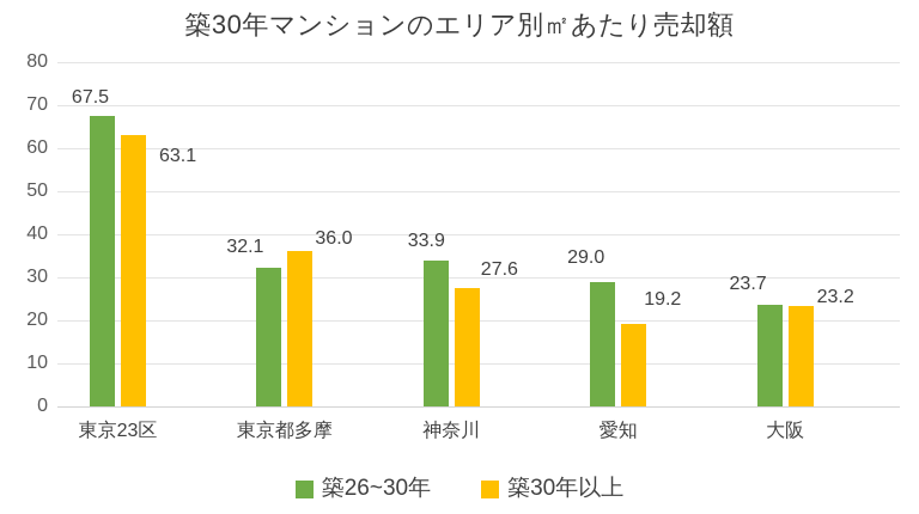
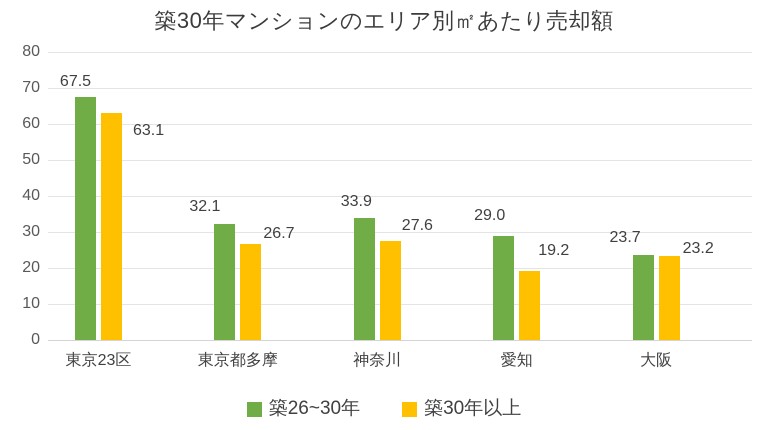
築30年以上/東京都多摩: 36.0 -> 26.7
